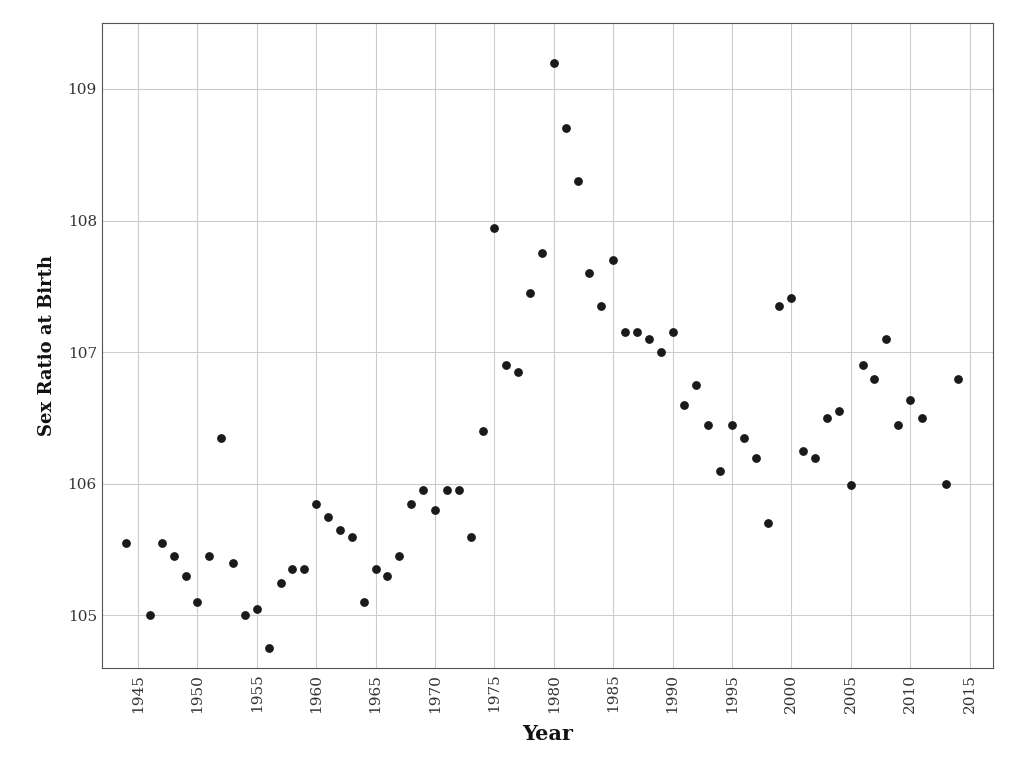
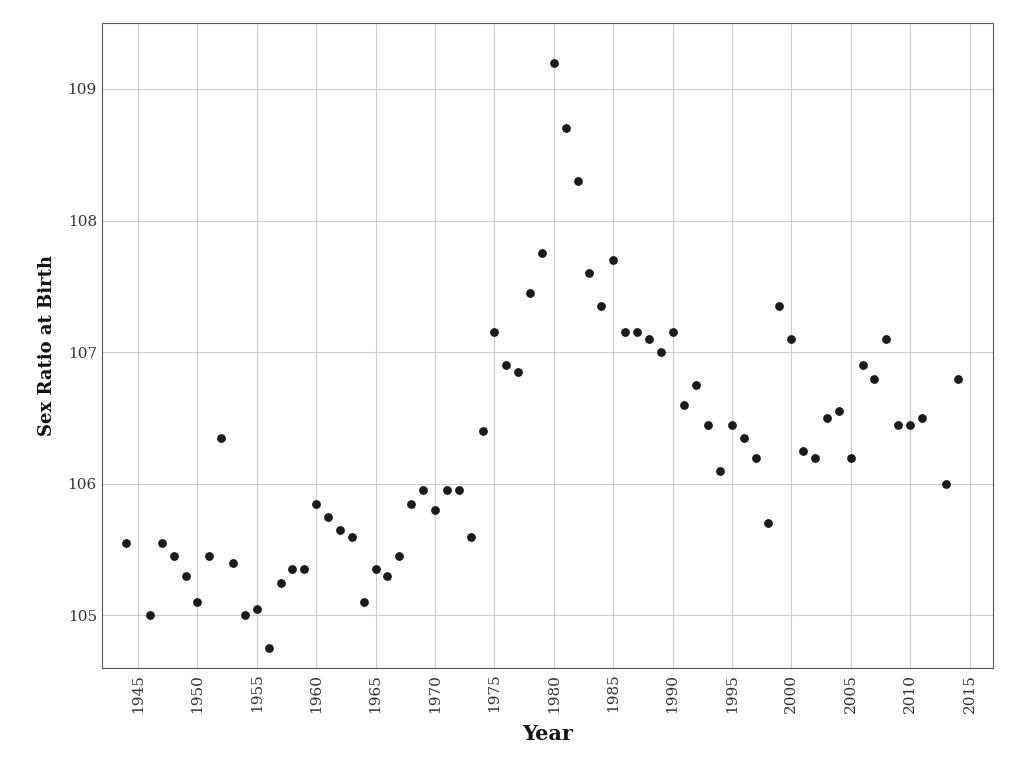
1975: 107.94 -> 107.15
2000: 107.41 -> 107.10
2005: 105.99 -> 106.20
2010: 106.64 -> 106.45
